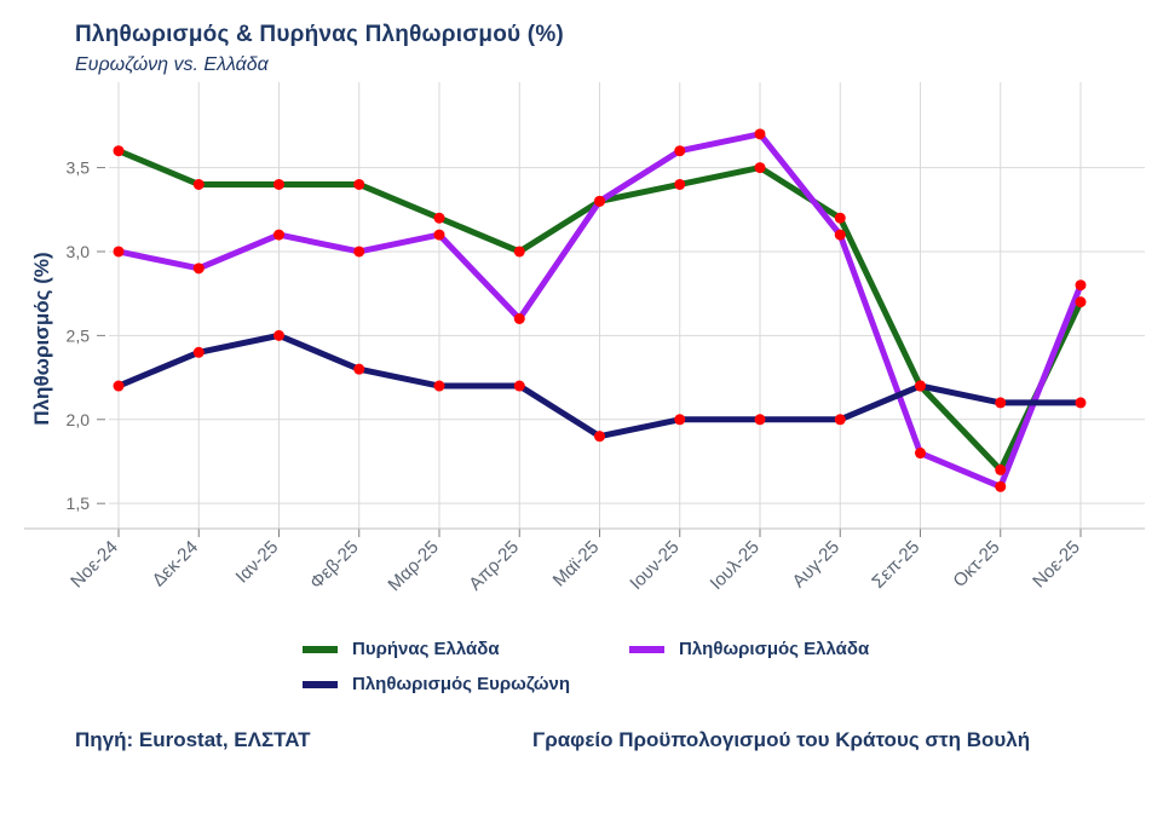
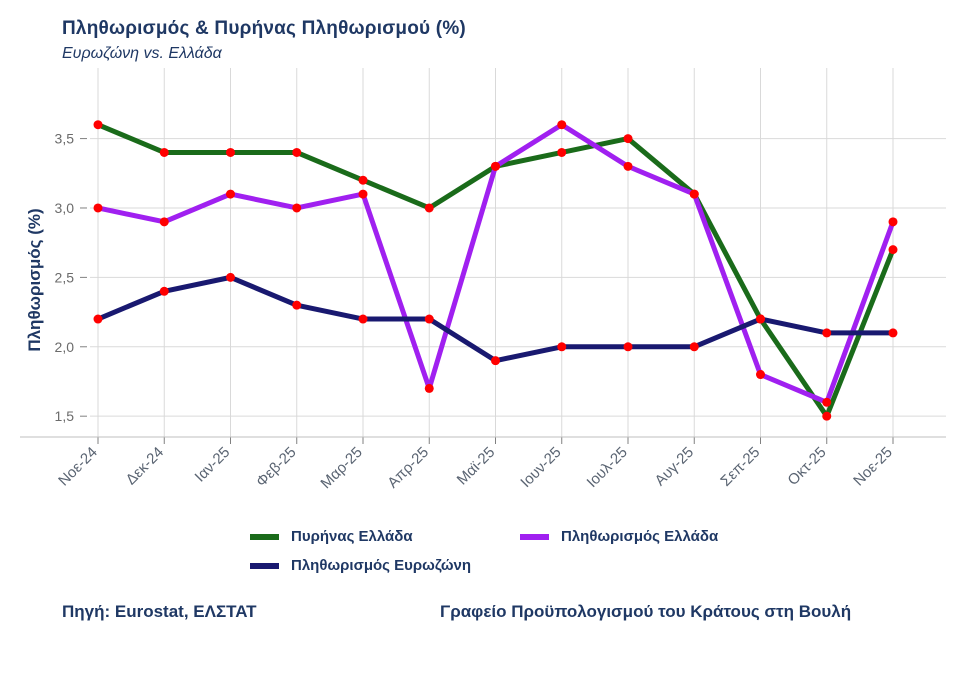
Πληθωρισμός Ελλάδα/Απρ-25: 2,6 -> 1,7
Πληθωρισμός Ελλάδα/Ιουλ-25: 3,7 -> 3,3
Πυρήνας Ελλάδα/Αυγ-25: 3,2 -> 3,1
Πυρήνας Ελλάδα/Οκτ-25: 1,7 -> 1,5
Πληθωρισμός Ελλάδα/Νοε-25: 2,8 -> 2,9
